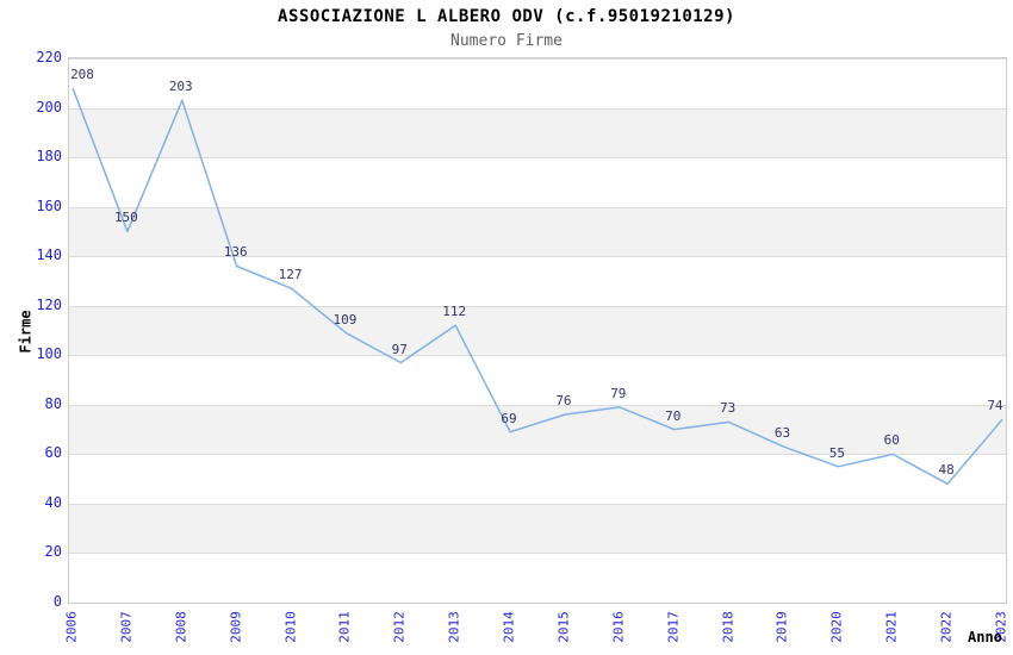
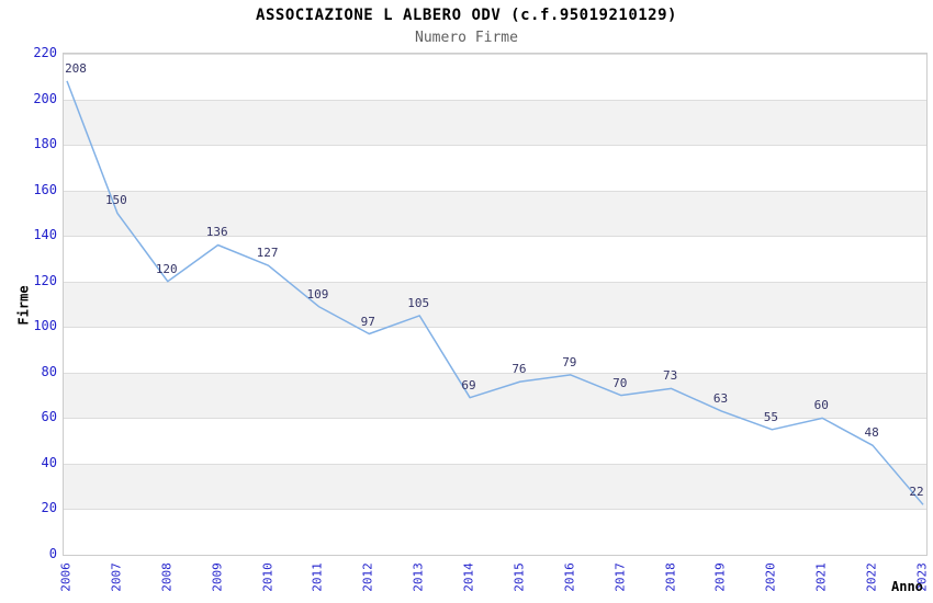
2008: 203 -> 120
2013: 112 -> 105
2023: 74 -> 22
